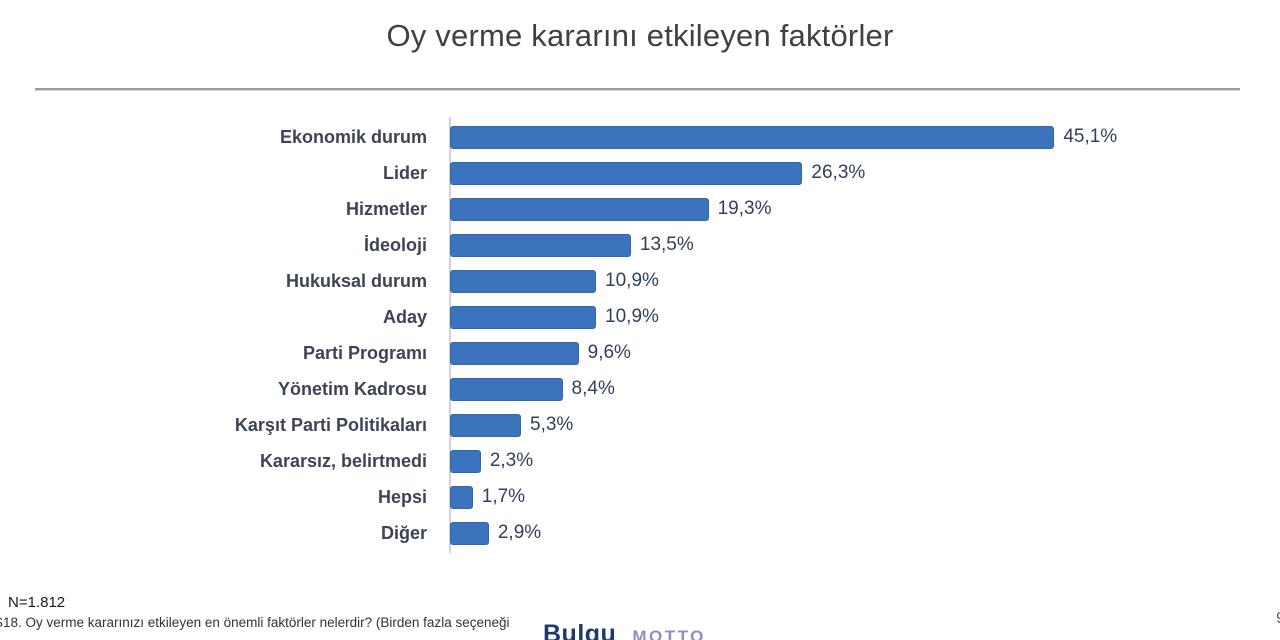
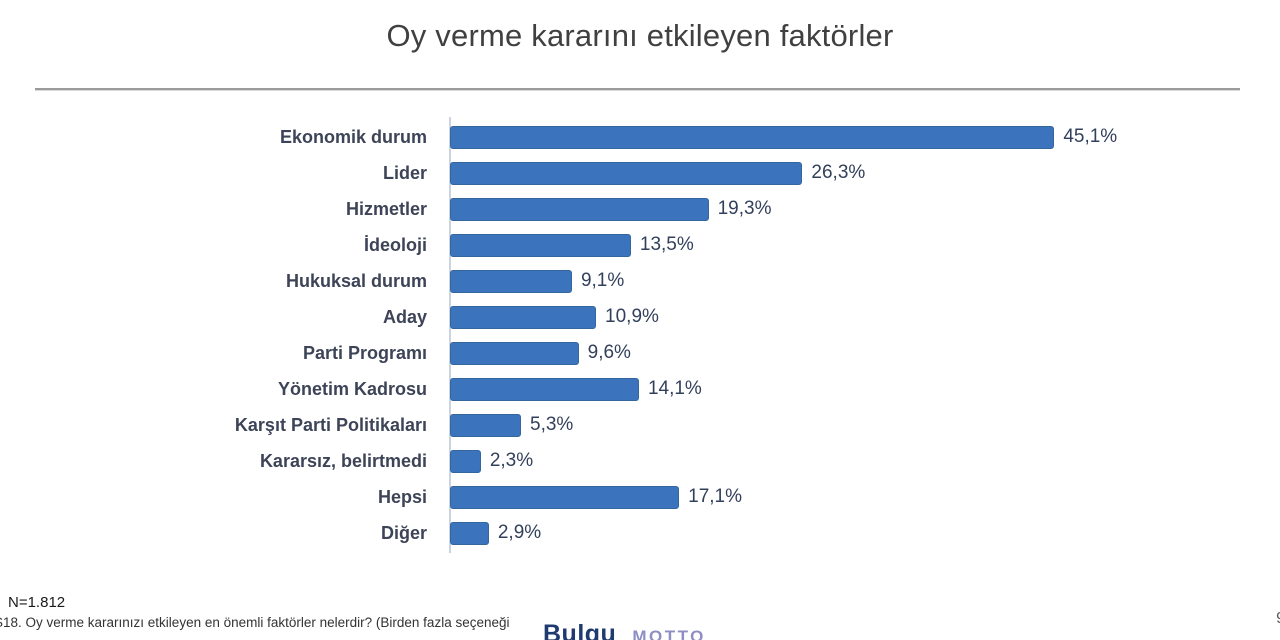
Hukuksal durum: 10,9% -> 9,1%
Yönetim Kadrosu: 8,4% -> 14,1%
Hepsi: 1,7% -> 17,1%
